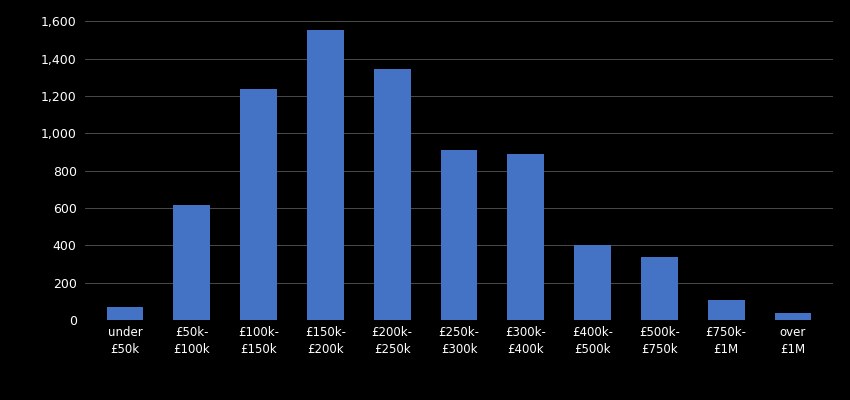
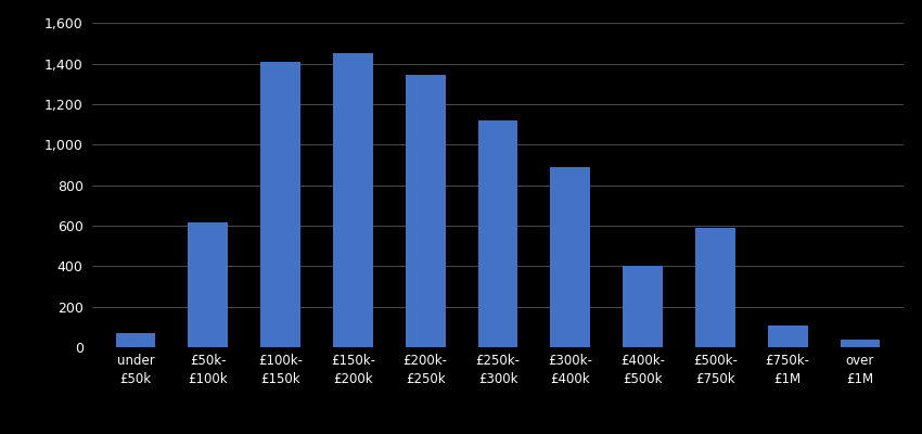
£100k- £150k: 1,240 -> 1,410
£150k- £200k: 1,560 -> 1,450
£250k- £300k: 910 -> 1,120
£500k- £750k: 340 -> 590
